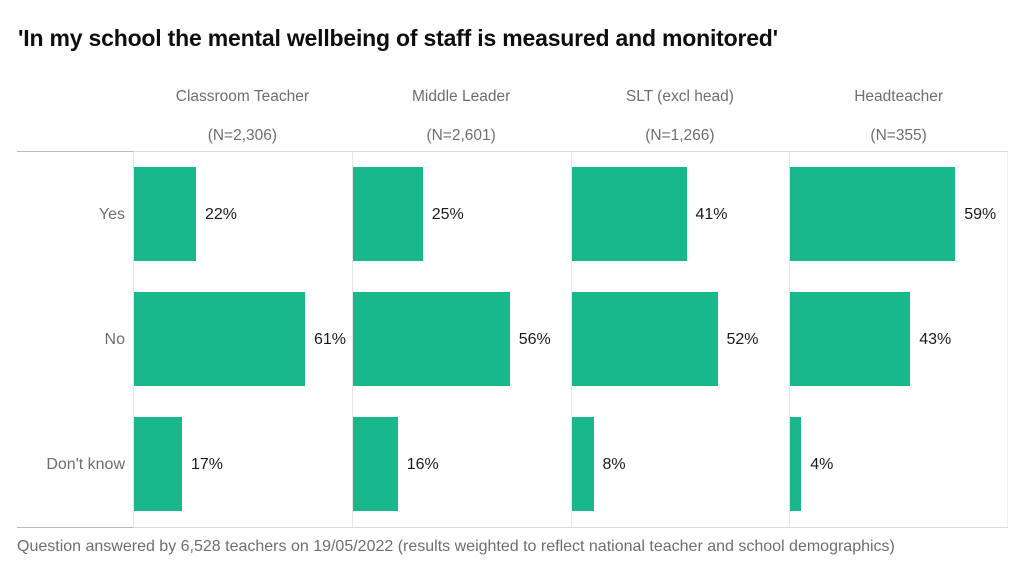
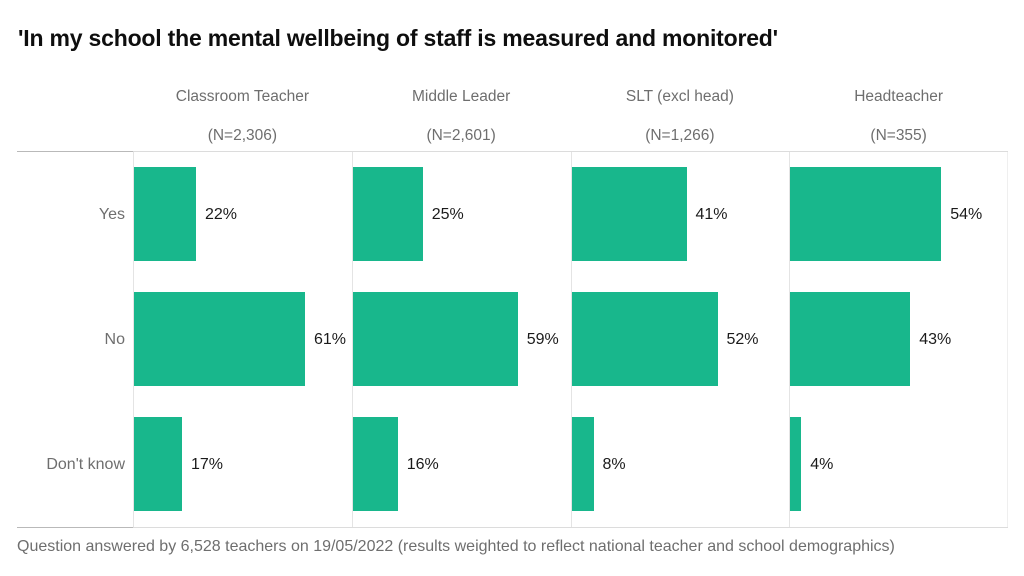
Headteacher/Yes: 59% -> 54%
Middle Leader/No: 56% -> 59%
